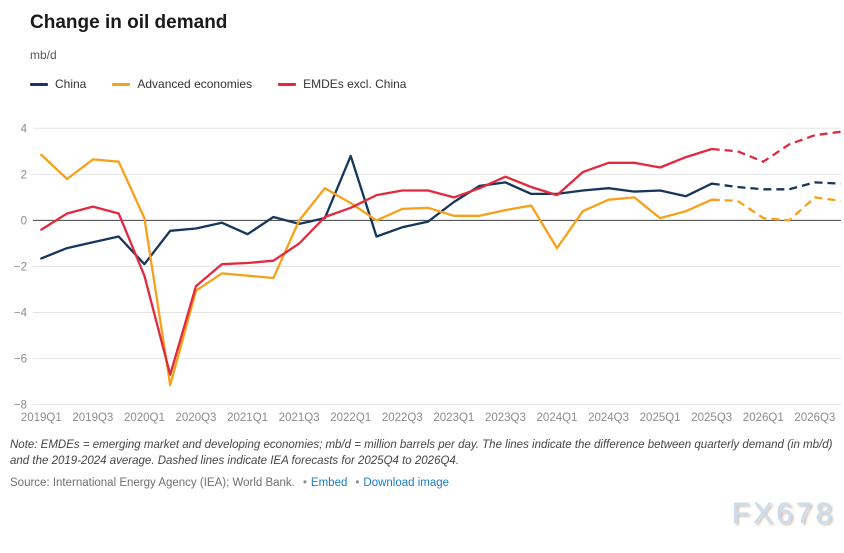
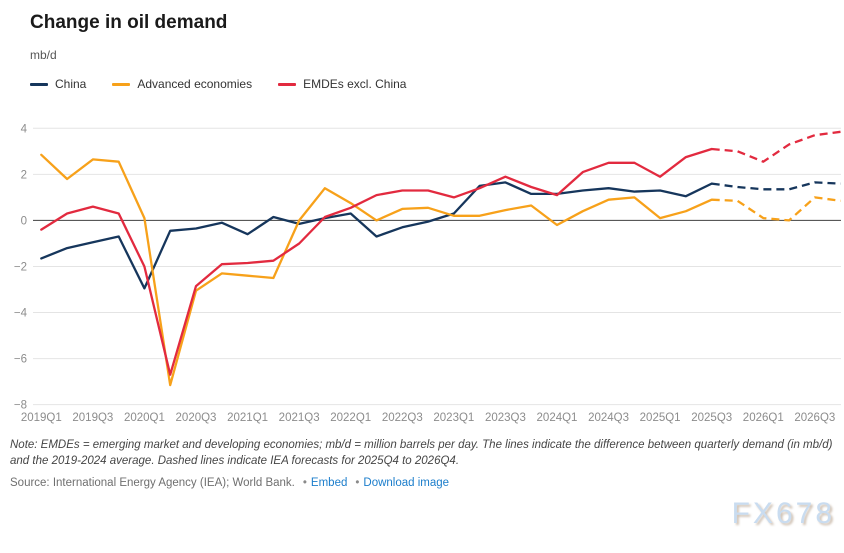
China/2020Q1: -1.9 -> -3.0
EMDEs excl. China/2020Q1: -2.4 -> -2.0
China/2022Q1: 2.8 -> 0.3
China/2023Q1: 0.8 -> 0.3
Advanced economies/2024Q1: -1.2 -> -0.2
EMDEs excl. China/2025Q1: 2.3 -> 1.9
